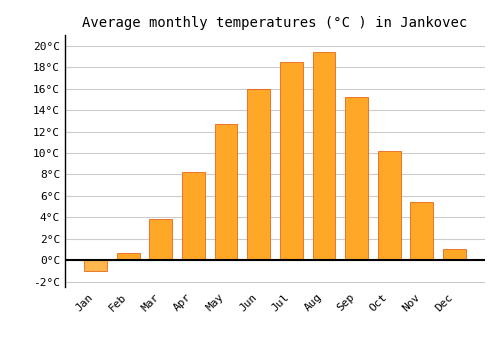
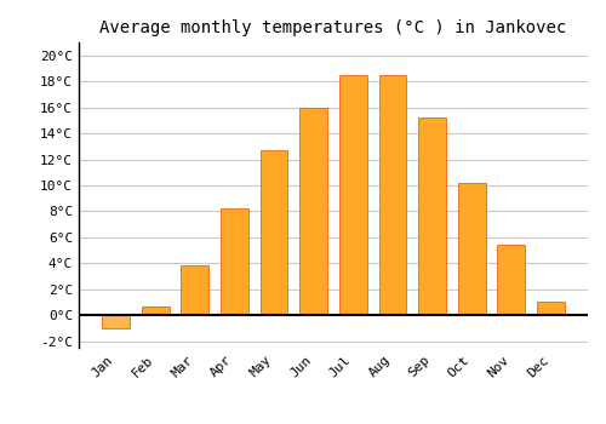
Aug: 19.4°C -> 18.5°C
